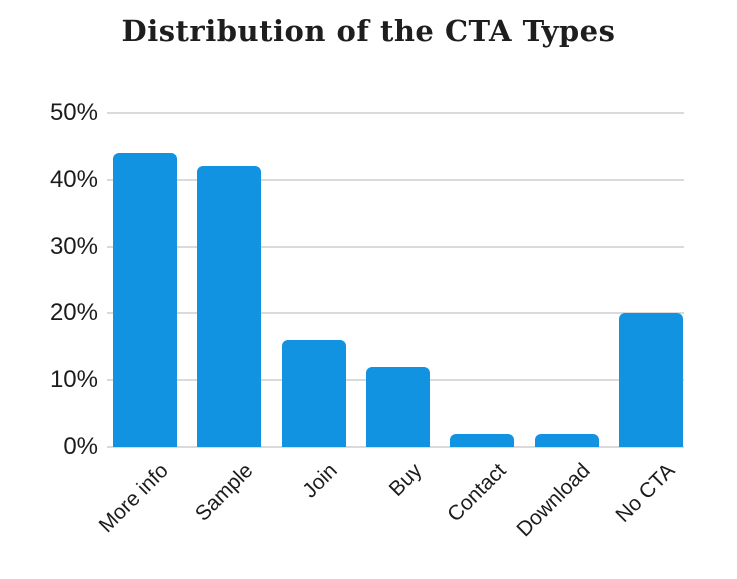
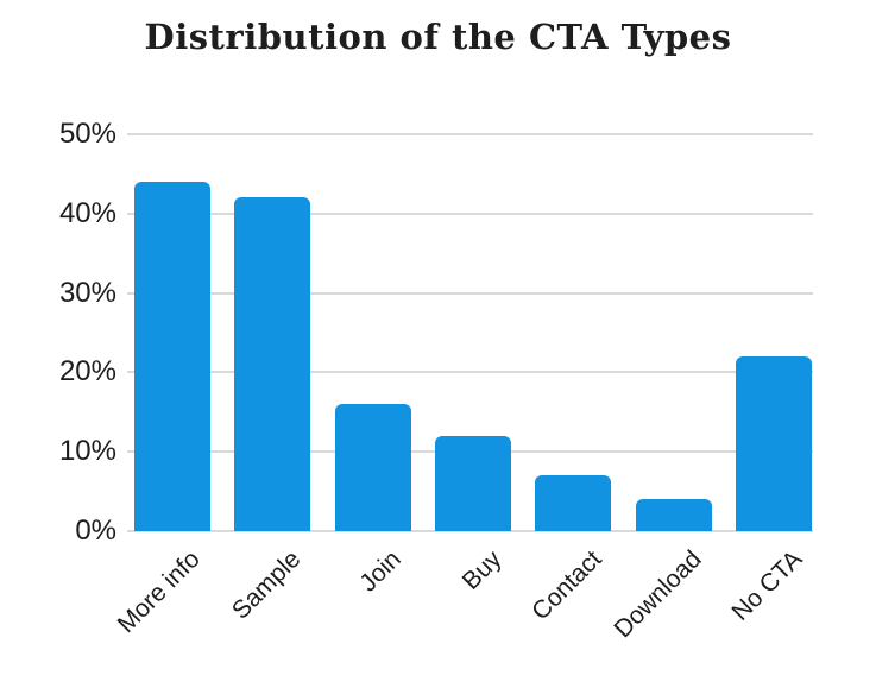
Contact: 2% -> 7%
Download: 2% -> 4%
No CTA: 20% -> 22%
